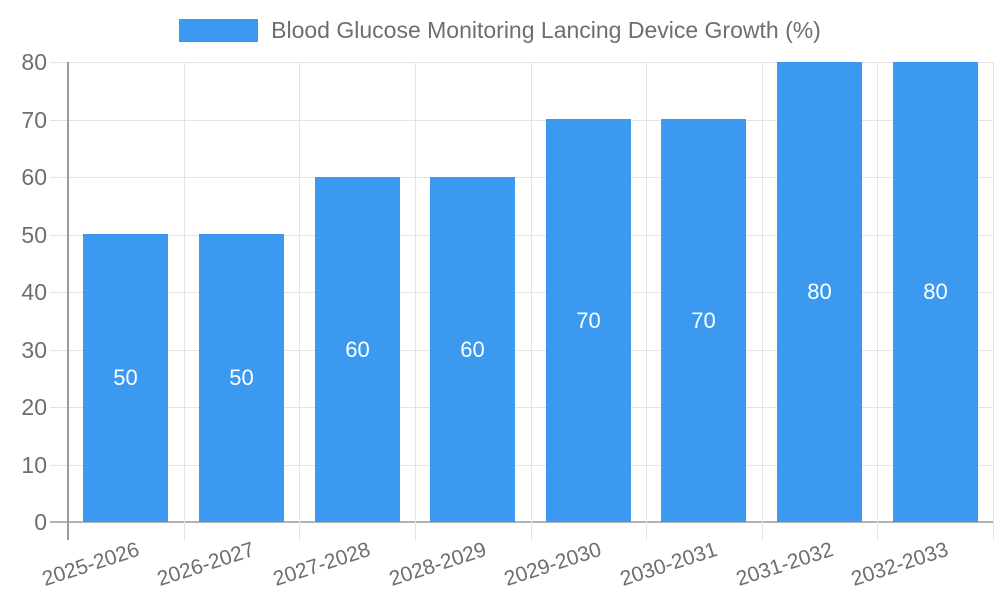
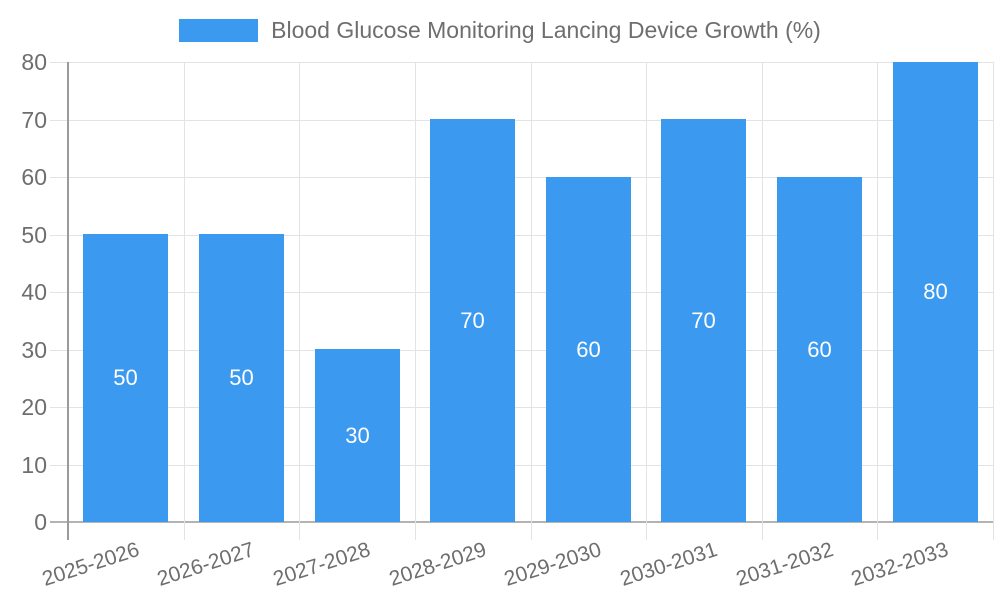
2027-2028: 60 -> 30
2028-2029: 60 -> 70
2029-2030: 70 -> 60
2031-2032: 80 -> 60
